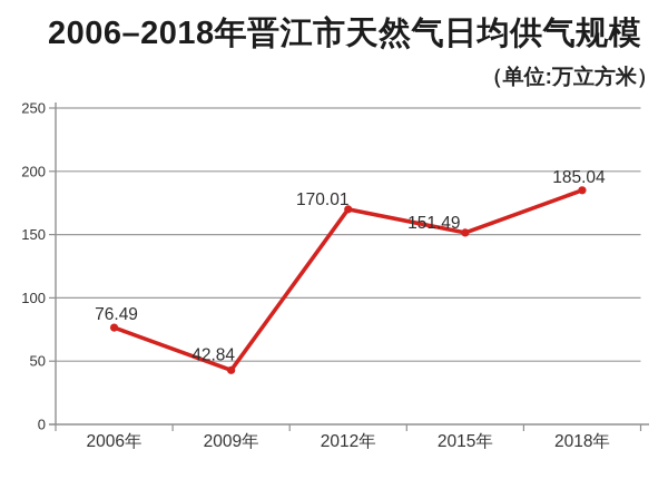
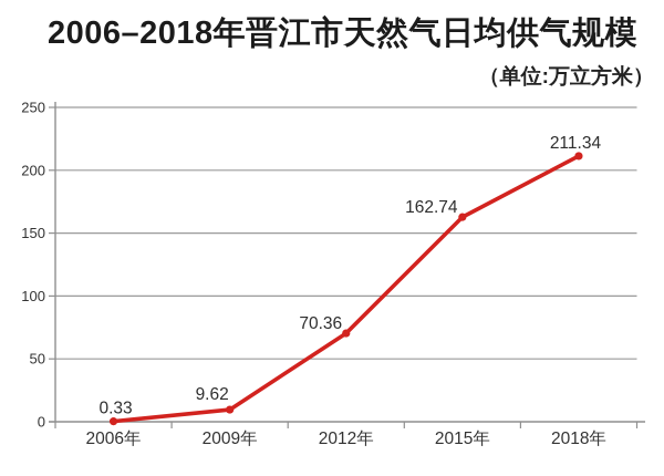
2006年: 76.49 -> 0.33
2009年: 42.84 -> 9.62
2012年: 170.01 -> 70.36
2015年: 151.49 -> 162.74
2018年: 185.04 -> 211.34
